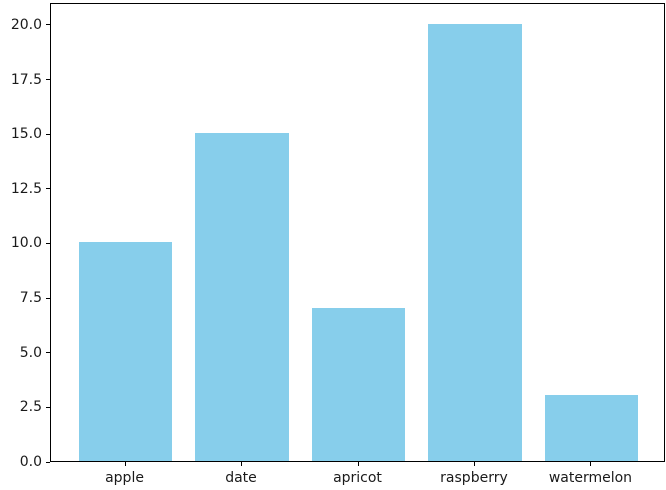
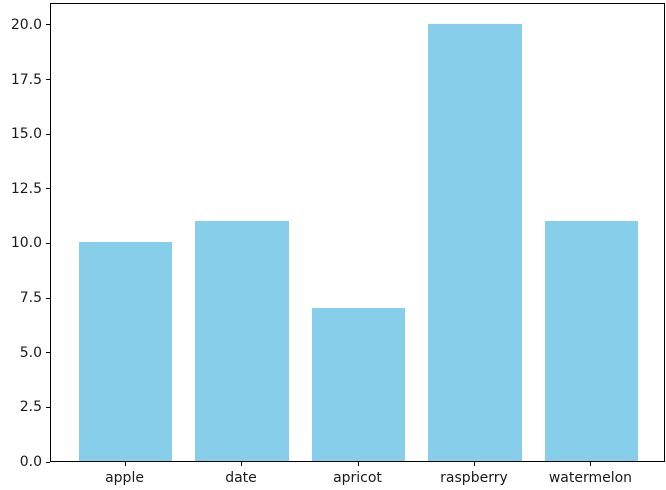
date: 15 -> 11
watermelon: 3 -> 11
